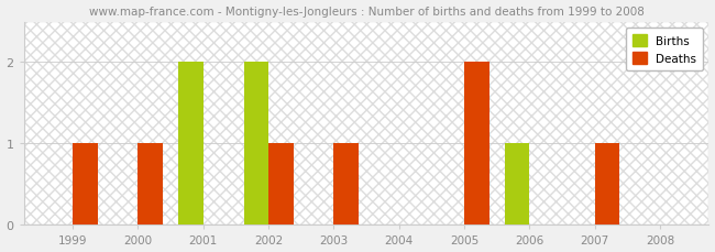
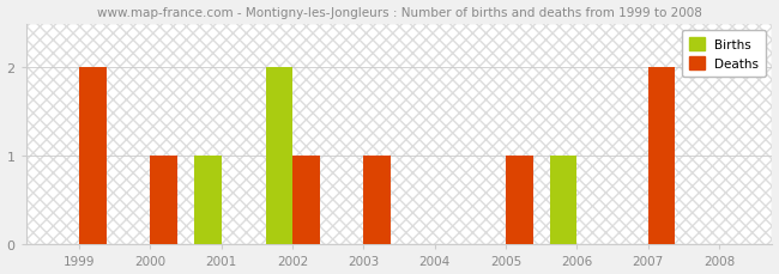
Deaths/1999: 1 -> 2
Births/2001: 2 -> 1
Deaths/2005: 2 -> 1
Deaths/2007: 1 -> 2
